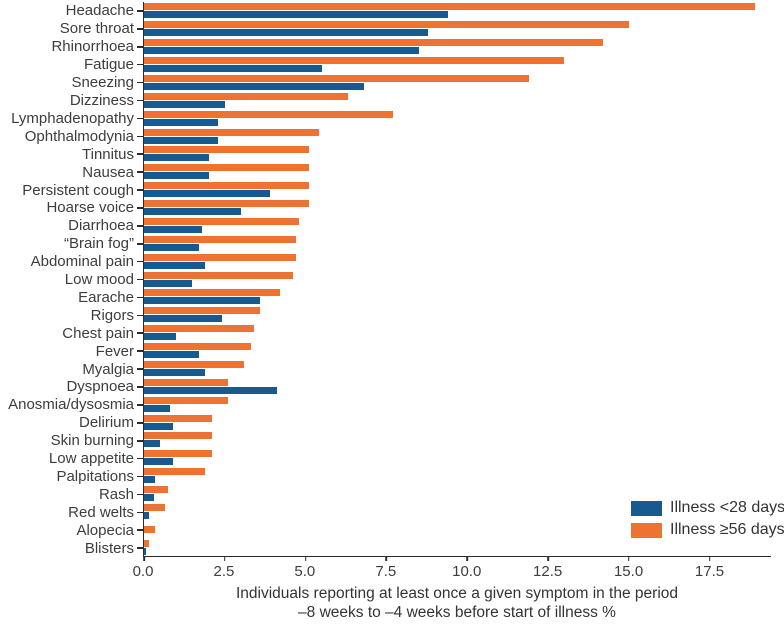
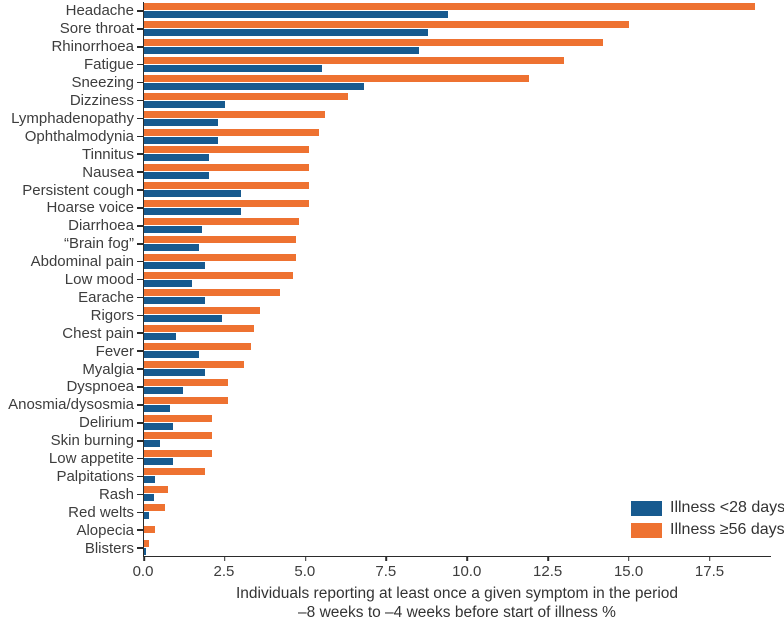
Illness ≥56 days/Lymphadenopathy: 7.7 -> 5.6
Illness <28 days/Persistent cough: 3.9 -> 3.0
Illness <28 days/Earache: 3.6 -> 1.9
Illness <28 days/Dyspnoea: 4.1 -> 1.2
